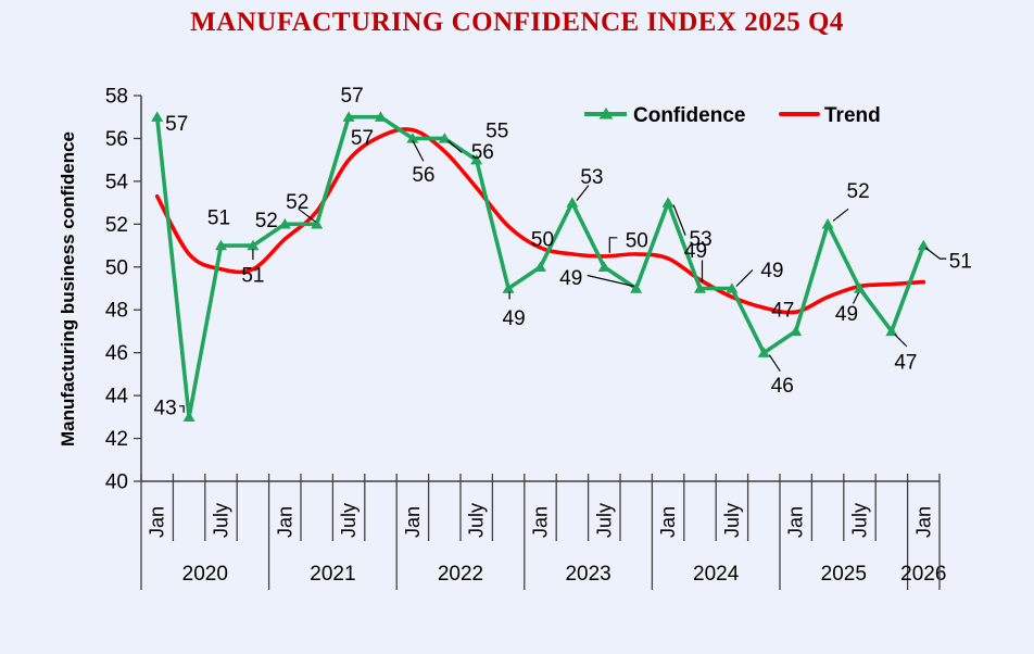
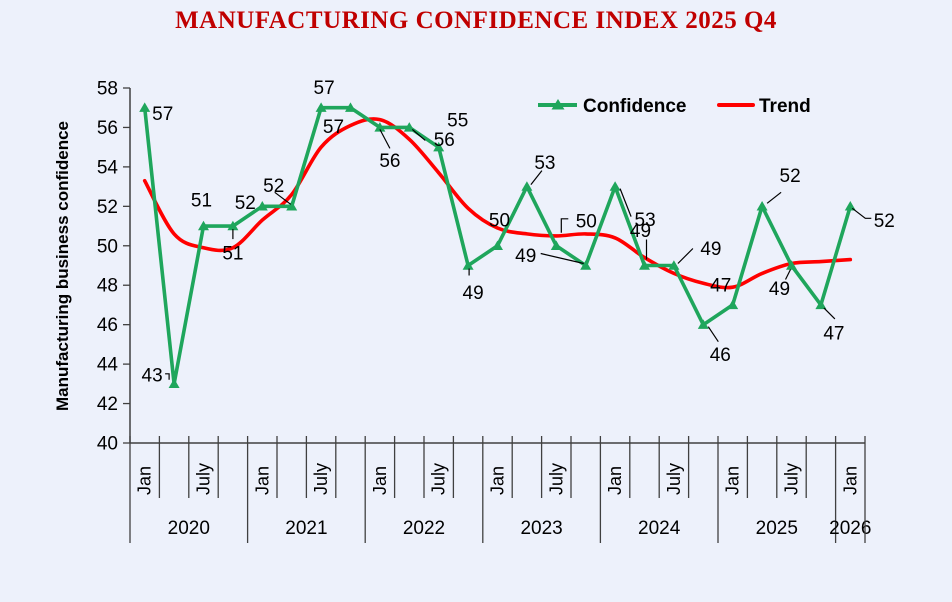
Confidence/Jan 2026: 51 -> 52
